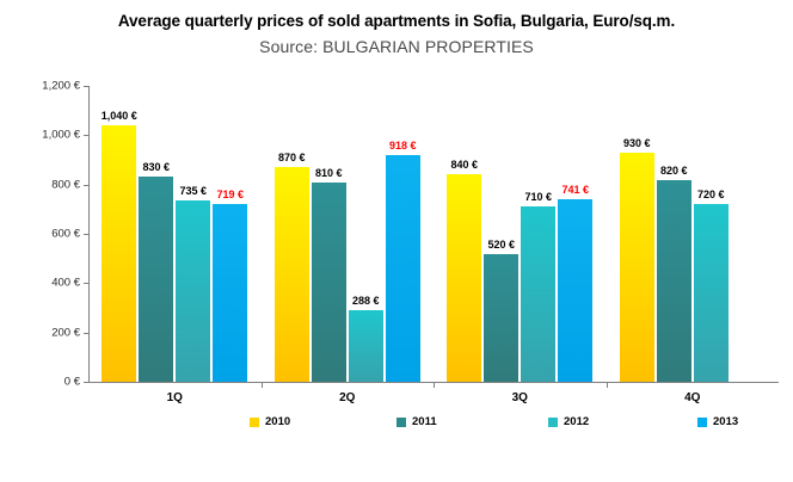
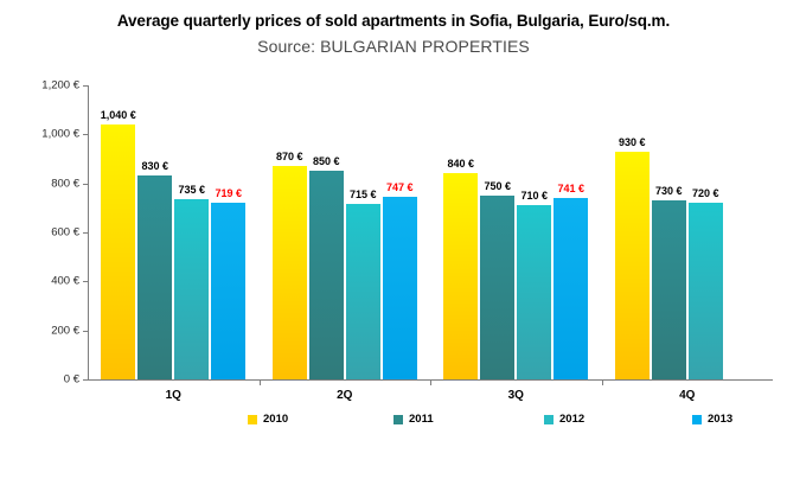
2011/2Q: 810 -> 850
2012/2Q: 288 -> 715
2013/2Q: 918 -> 747
2011/3Q: 520 -> 750
2011/4Q: 820 -> 730
